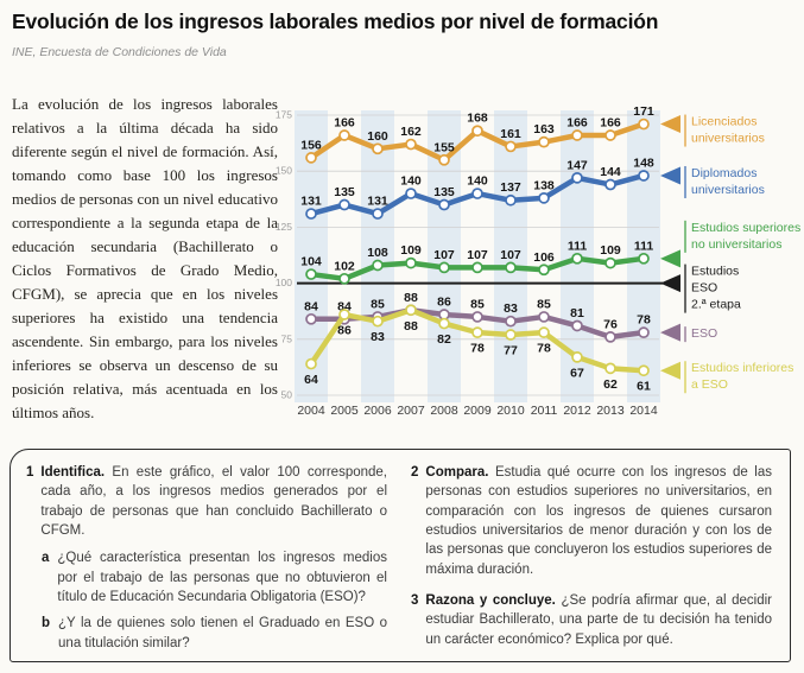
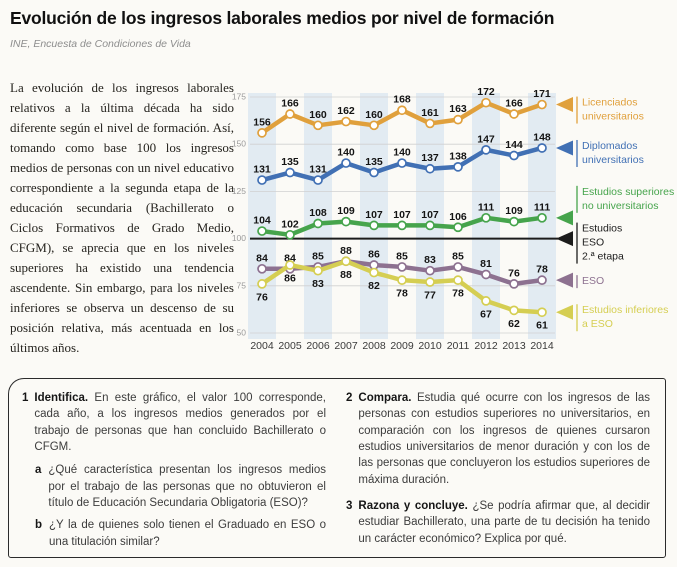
Estudios inferiores a ESO/2004: 64 -> 76
Licenciados universitarios/2008: 155 -> 160
Licenciados universitarios/2012: 166 -> 172
